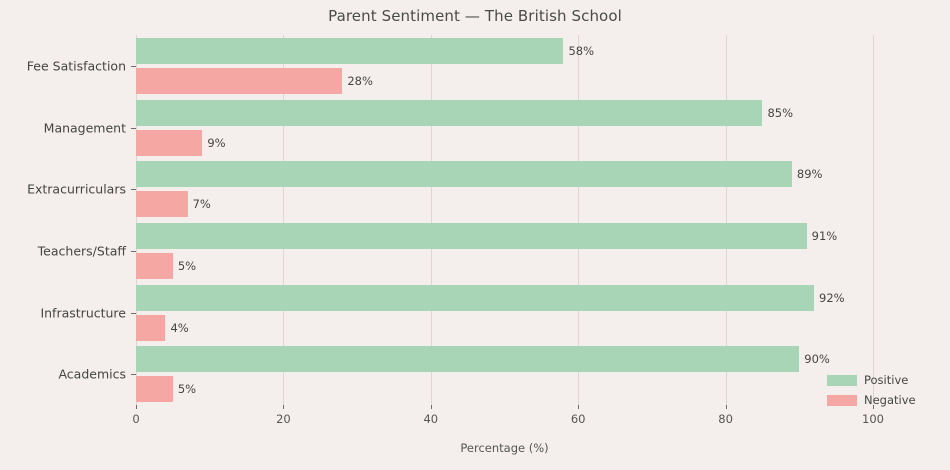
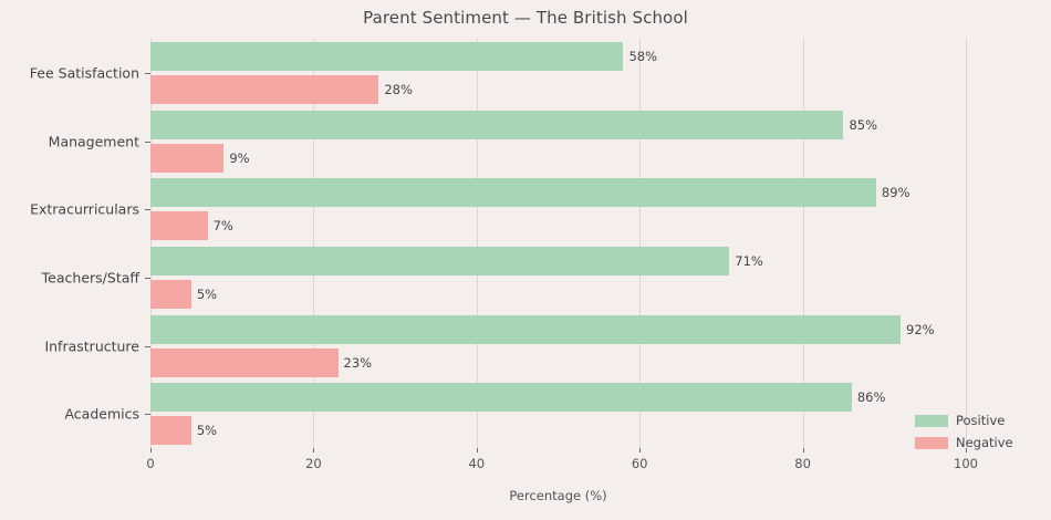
Positive/Teachers/Staff: 91% -> 71%
Negative/Infrastructure: 4% -> 23%
Positive/Academics: 90% -> 86%
